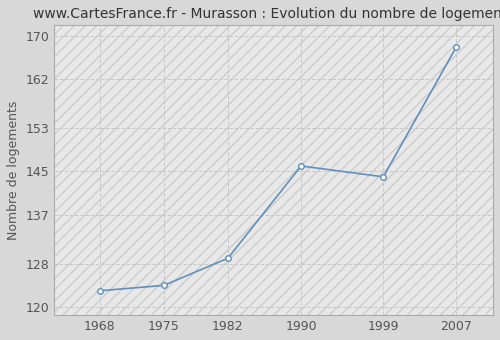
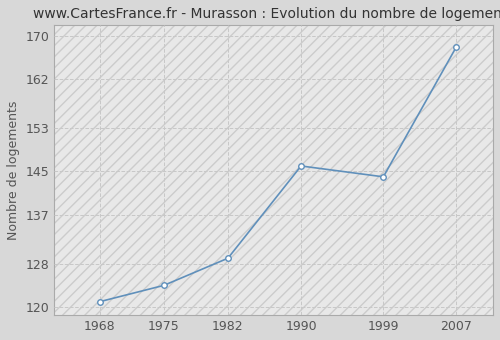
1968: 123 -> 121
